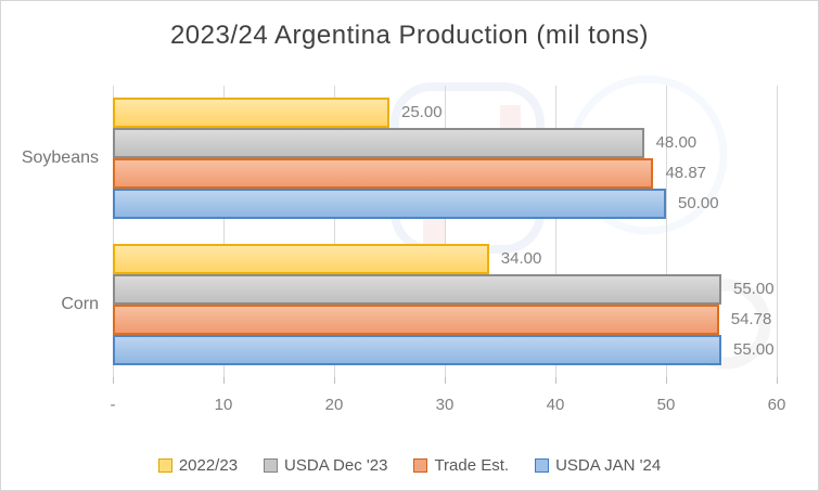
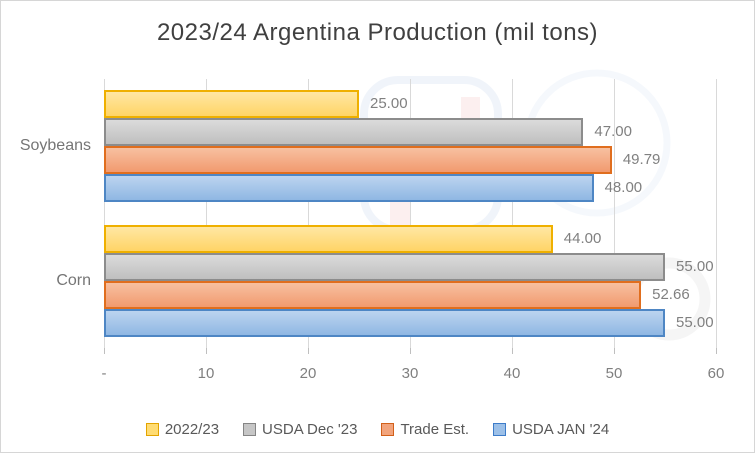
USDA Dec '23/Soybeans: 48.00 -> 47.00
Trade Est./Soybeans: 48.87 -> 49.79
USDA JAN '24/Soybeans: 50.00 -> 48.00
2022/23/Corn: 34.00 -> 44.00
Trade Est./Corn: 54.78 -> 52.66
